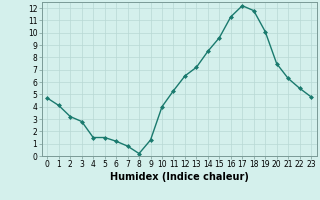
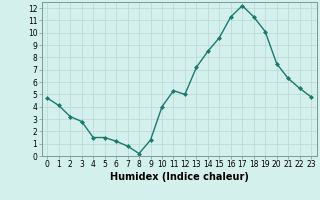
12: 6.5 -> 5.0
18: 11.8 -> 11.3
